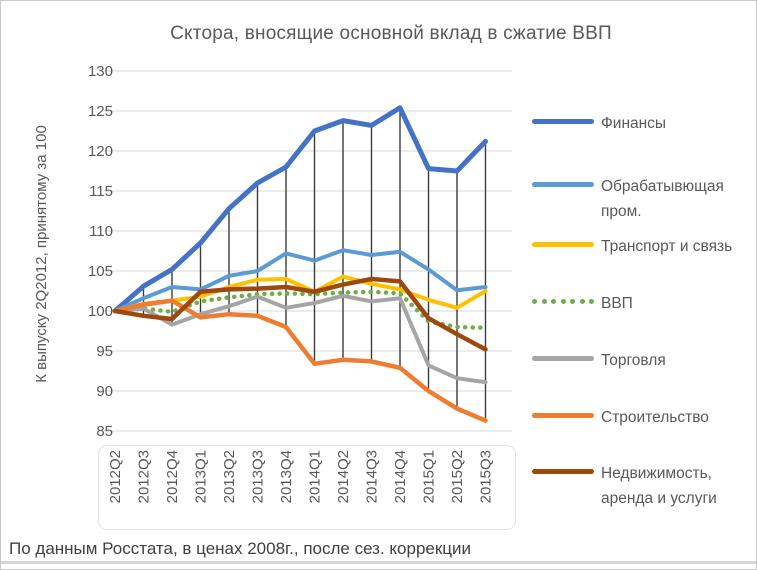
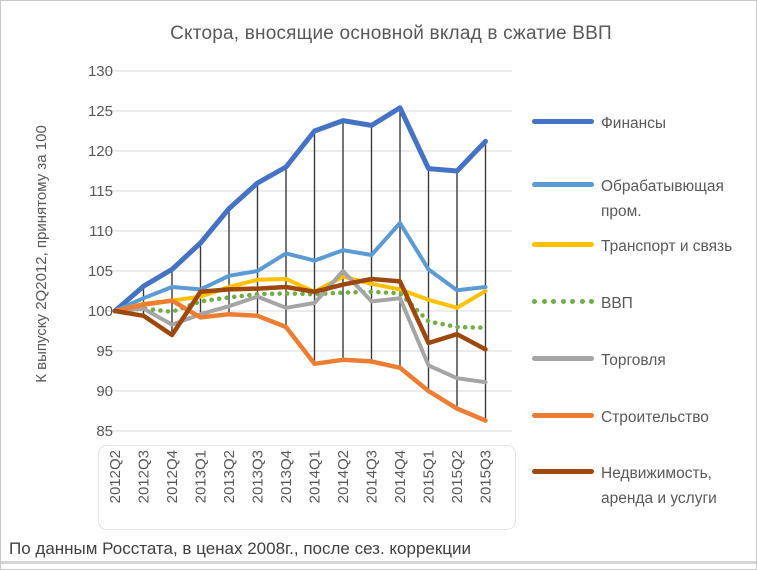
Недвижимость, аренда и услуги/2012Q4: 99 -> 97
Торговля/2014Q2: 102 -> 105
Обрабатывющая пром./2014Q4: 107 -> 111
Недвижимость, аренда и услуги/2015Q1: 99 -> 96
